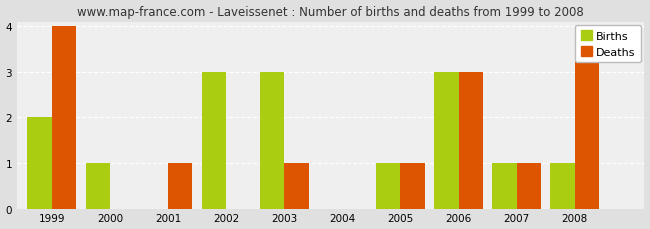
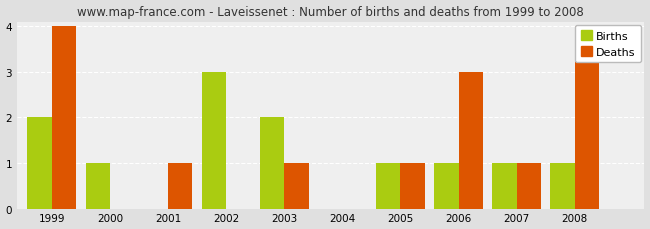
Births/2003: 3 -> 2
Births/2006: 3 -> 1
